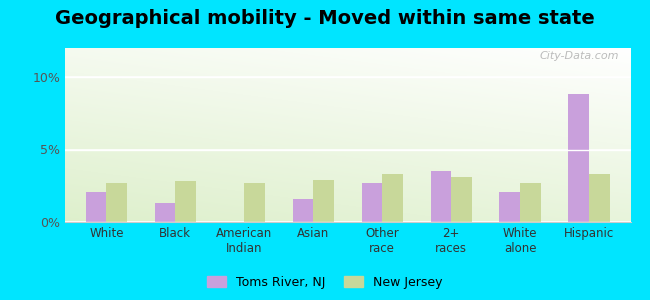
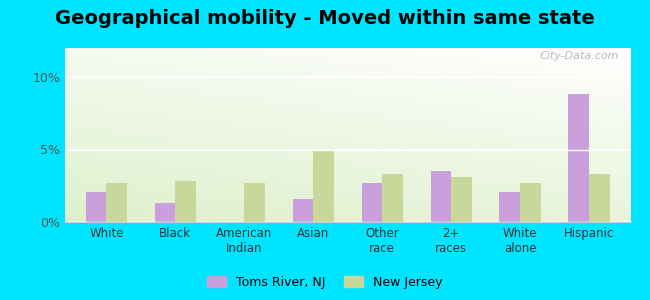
New Jersey/Asian: 2.9% -> 4.9%
